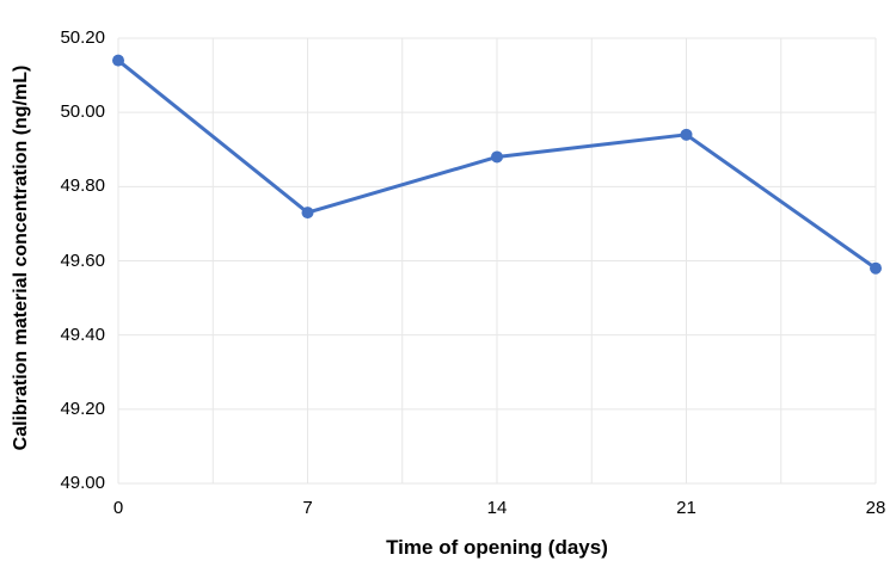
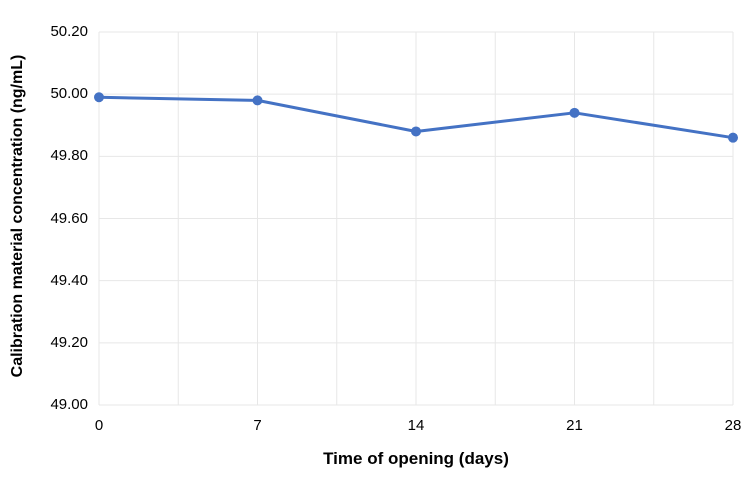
0: 50.14 -> 49.99
7: 49.73 -> 49.98
28: 49.58 -> 49.86
